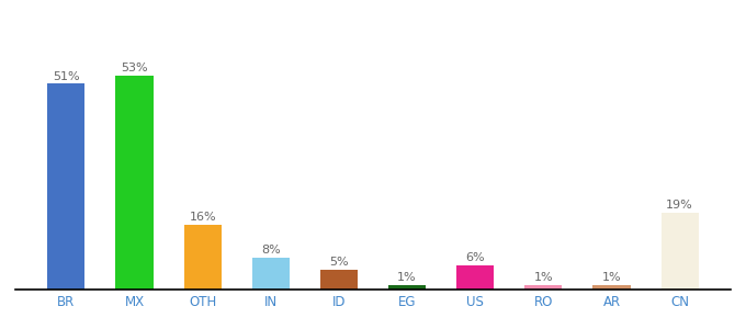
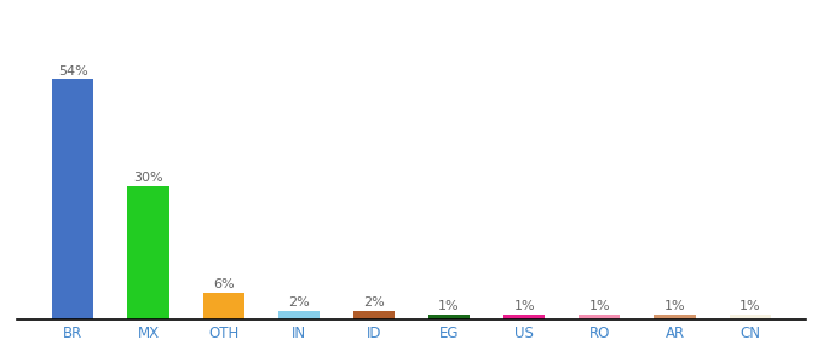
BR: 51% -> 54%
MX: 53% -> 30%
OTH: 16% -> 6%
IN: 8% -> 2%
ID: 5% -> 2%
US: 6% -> 1%
CN: 19% -> 1%
